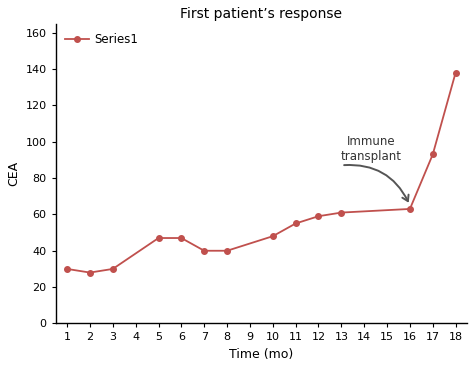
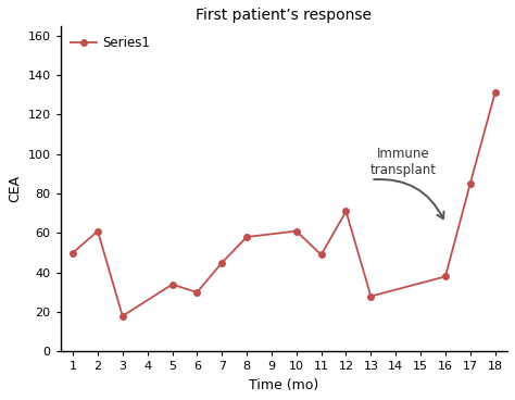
1: 30 -> 50
2: 28 -> 61
3: 30 -> 18
5: 47 -> 34
6: 47 -> 30
7: 40 -> 45
8: 40 -> 58
10: 48 -> 61
11: 55 -> 49
12: 59 -> 71
13: 61 -> 28
16: 63 -> 38
17: 93 -> 85
18: 138 -> 131
